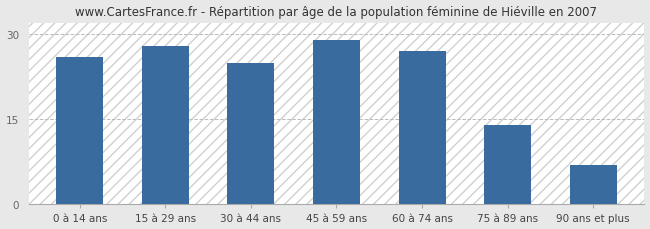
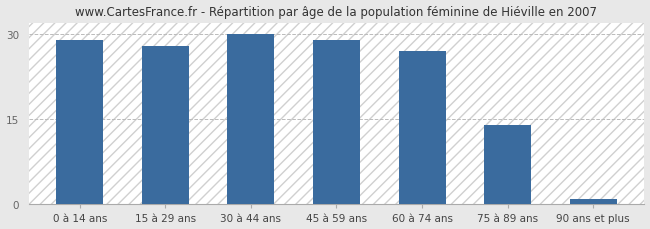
0 à 14 ans: 26 -> 29
30 à 44 ans: 25 -> 30
90 ans et plus: 7 -> 1
